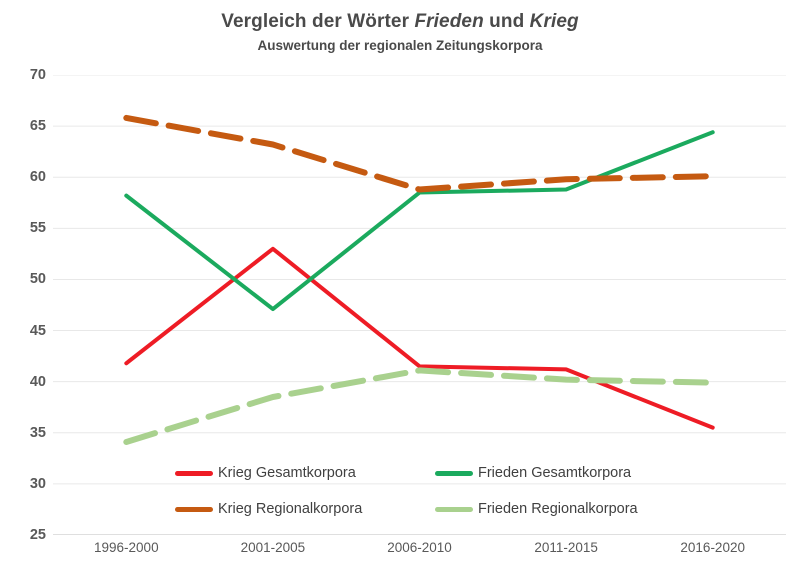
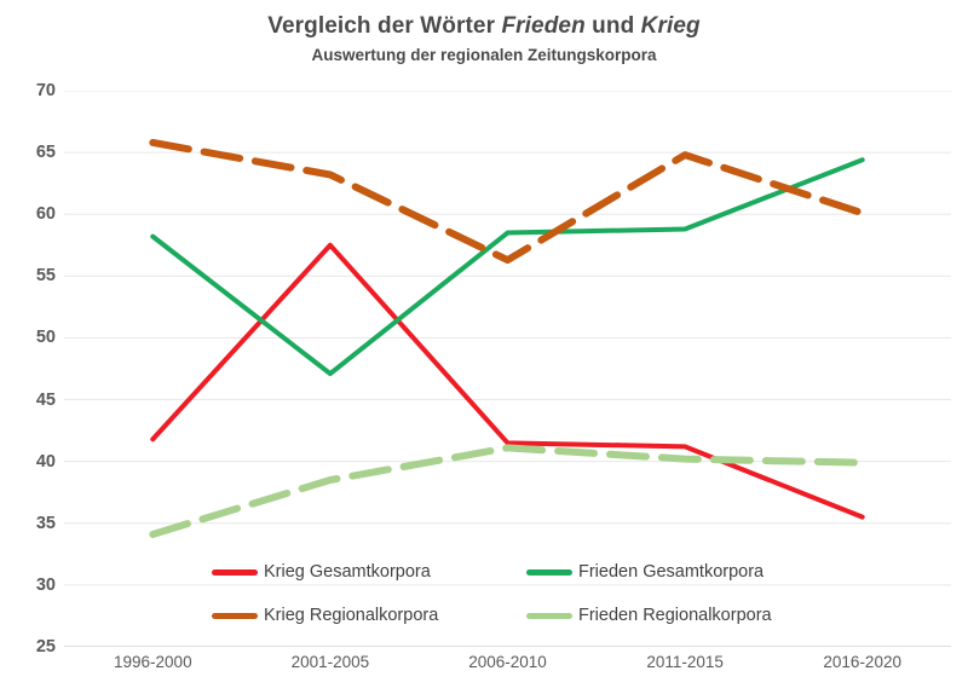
Krieg Gesamtkorpora/2001-2005: 53.0 -> 57.5
Krieg Regionalkorpora/2006-2010: 58.8 -> 56.3
Krieg Regionalkorpora/2011-2015: 59.8 -> 64.8
